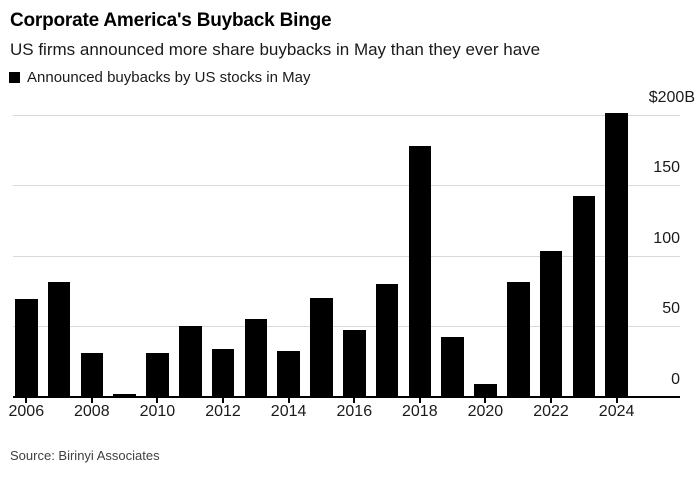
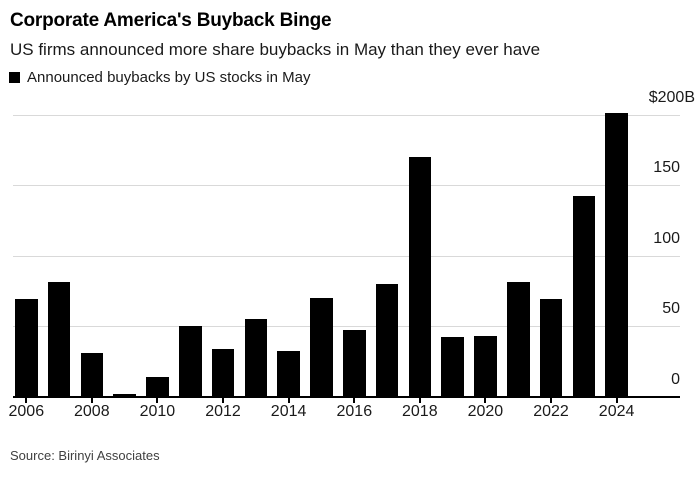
2010: 31 -> 14
2018: 178 -> 170
2020: 9 -> 43
2022: 103 -> 69
